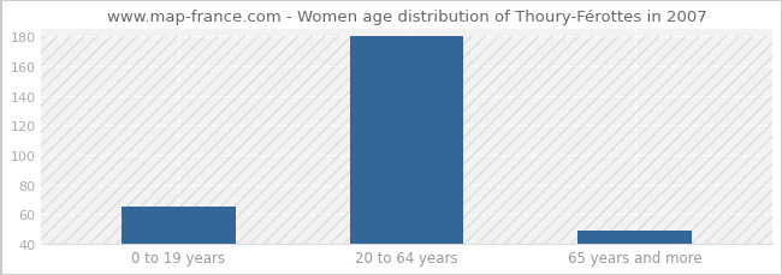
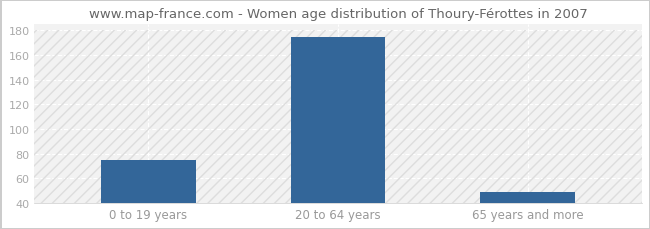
0 to 19 years: 65 -> 75
20 to 64 years: 180 -> 175
